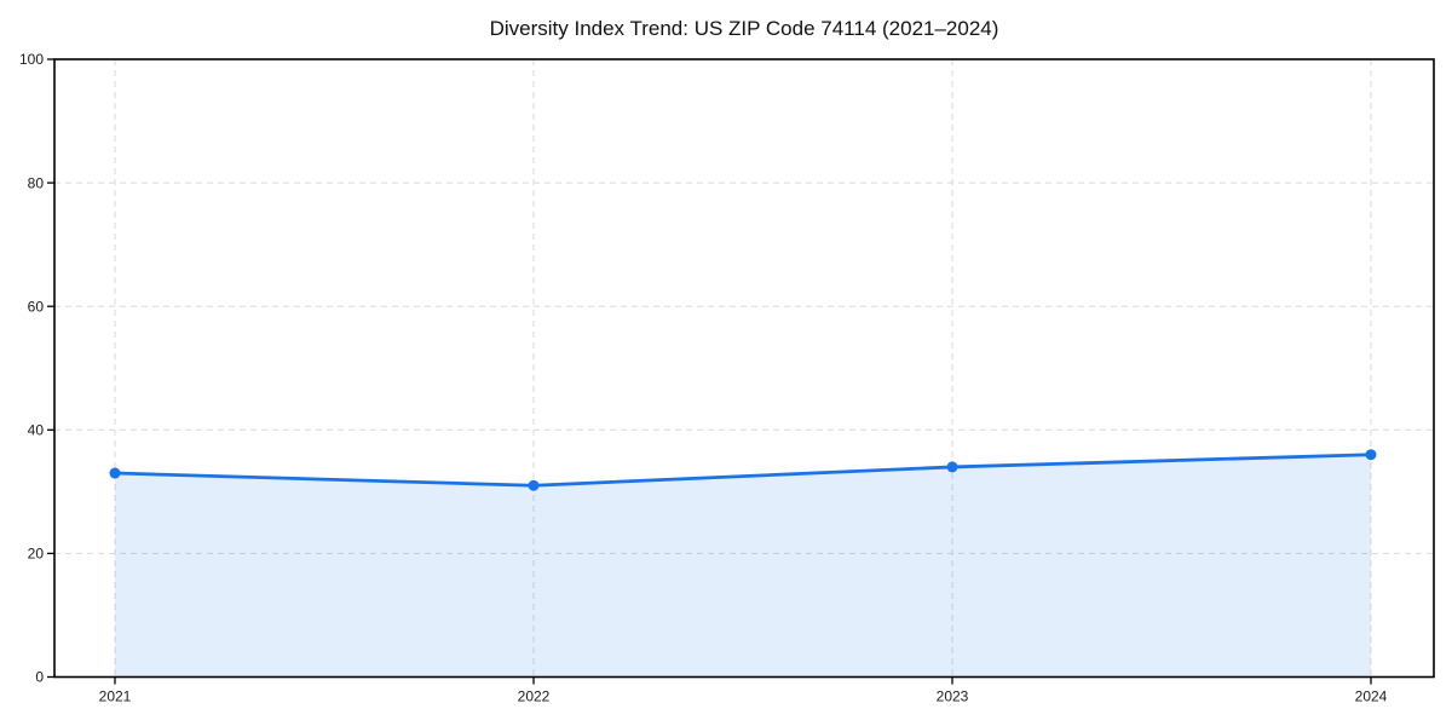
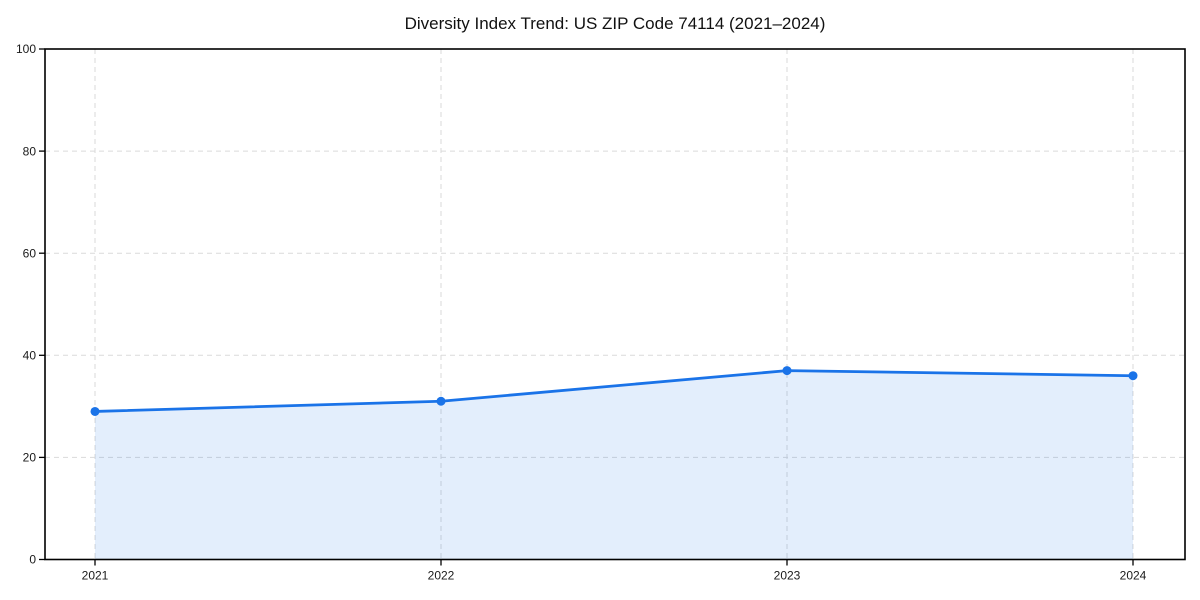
2021: 33 -> 29
2023: 34 -> 37
